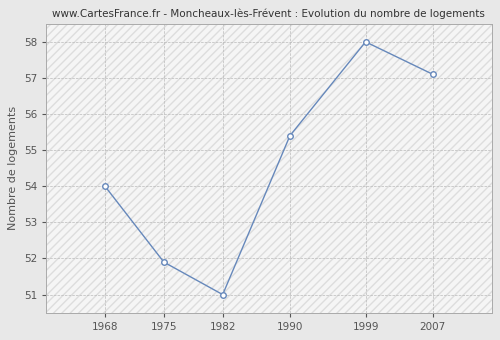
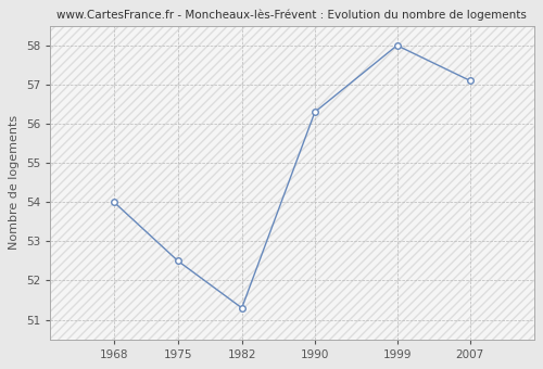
1975: 51.9 -> 52.5
1982: 51.0 -> 51.3
1990: 55.4 -> 56.3
